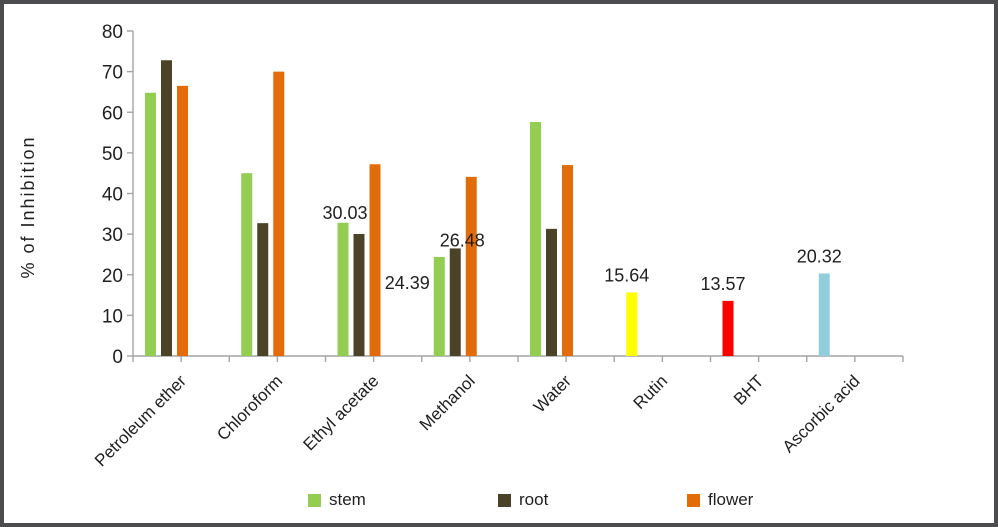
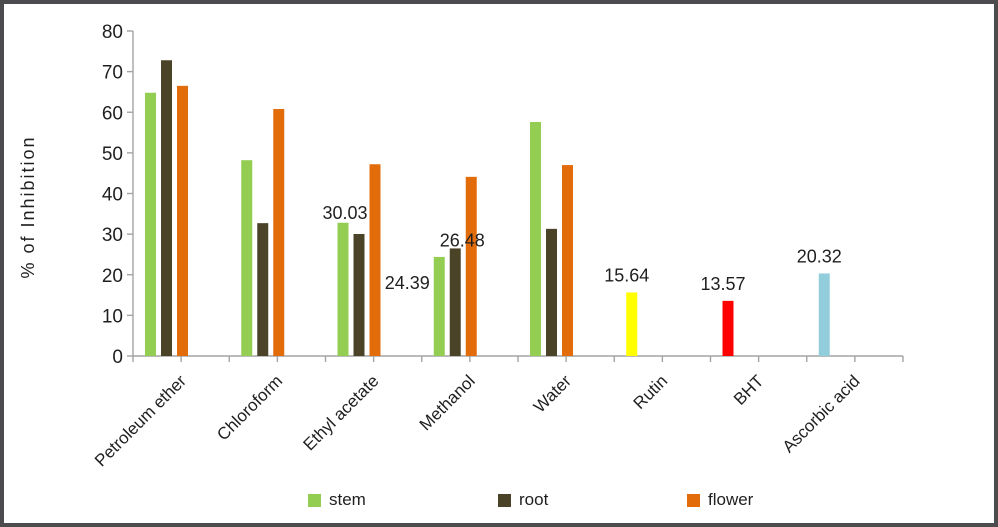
stem/Chloroform: 45 -> 48
flower/Chloroform: 70 -> 61
